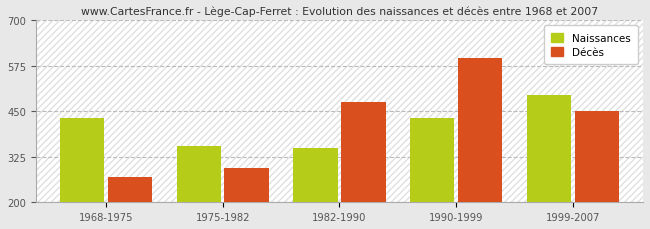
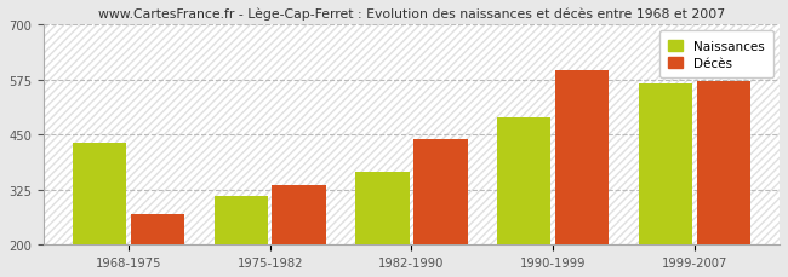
Naissances/1975-1982: 355 -> 310
Décès/1975-1982: 295 -> 335
Naissances/1982-1990: 350 -> 365
Décès/1982-1990: 475 -> 440
Naissances/1990-1999: 430 -> 490
Naissances/1999-2007: 495 -> 565
Décès/1999-2007: 450 -> 570
